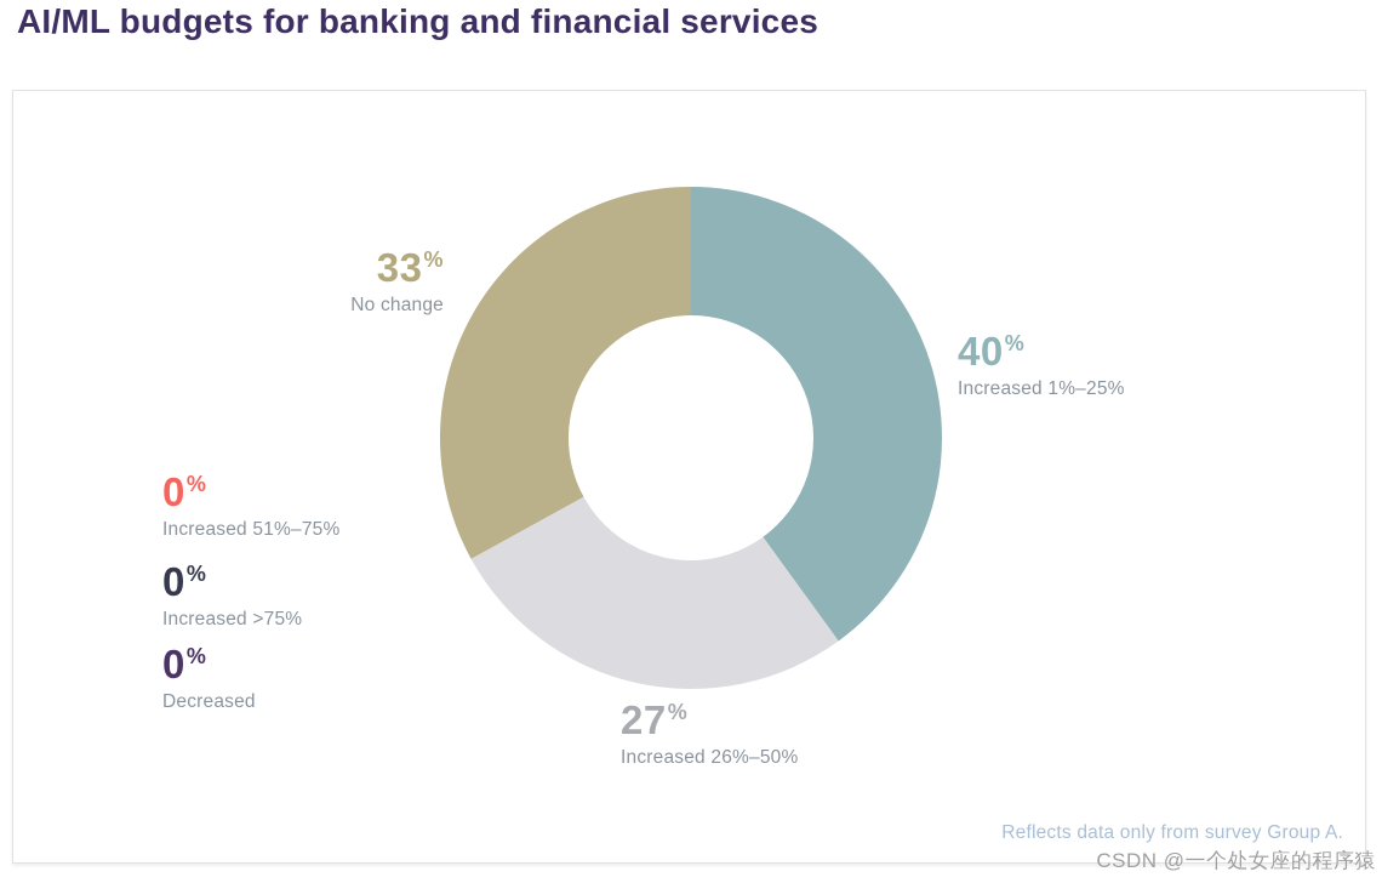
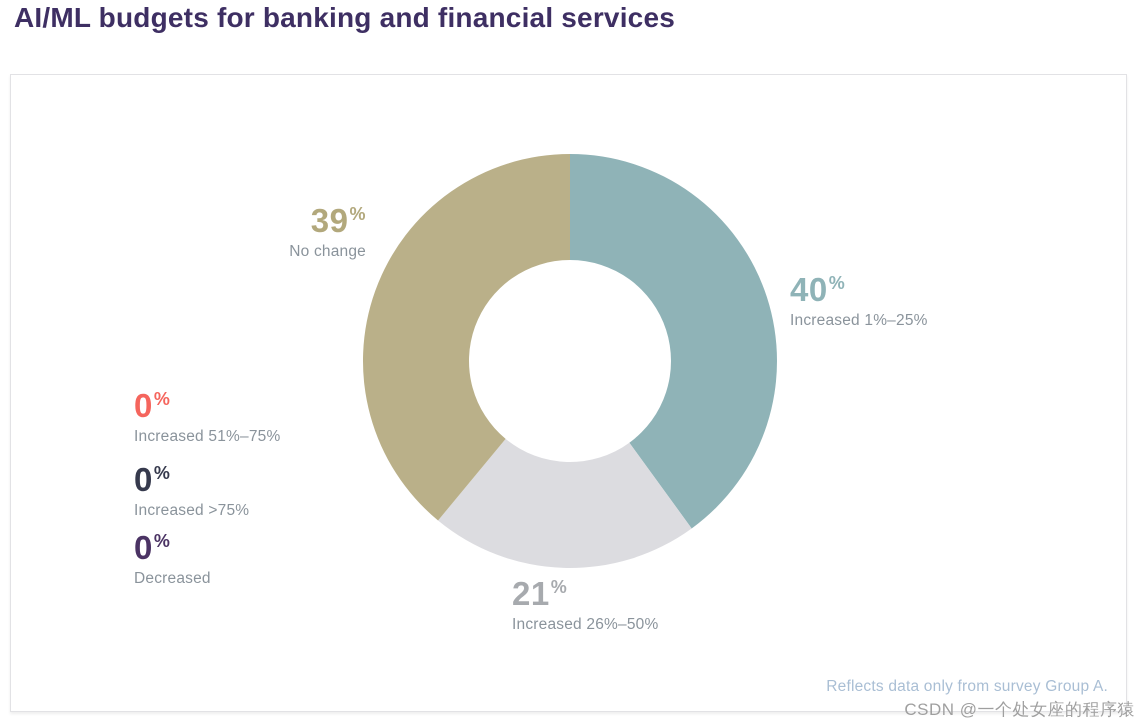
Increased 26%–50%: 27 -> 21
No change: 33 -> 39
